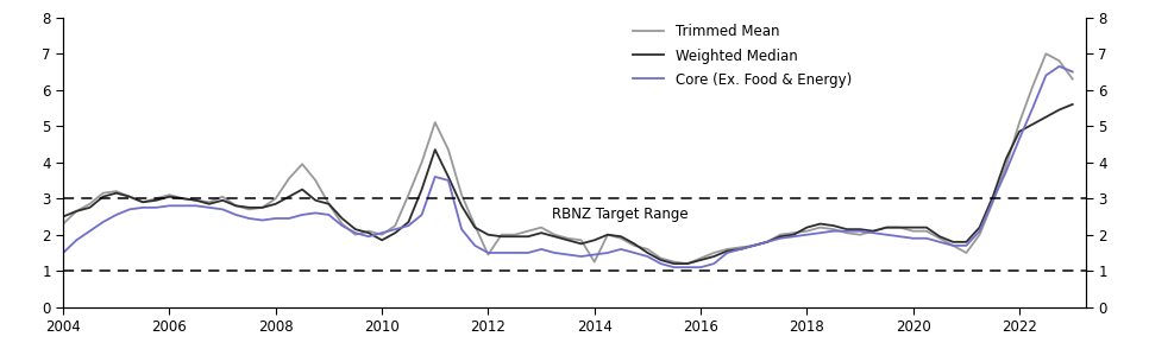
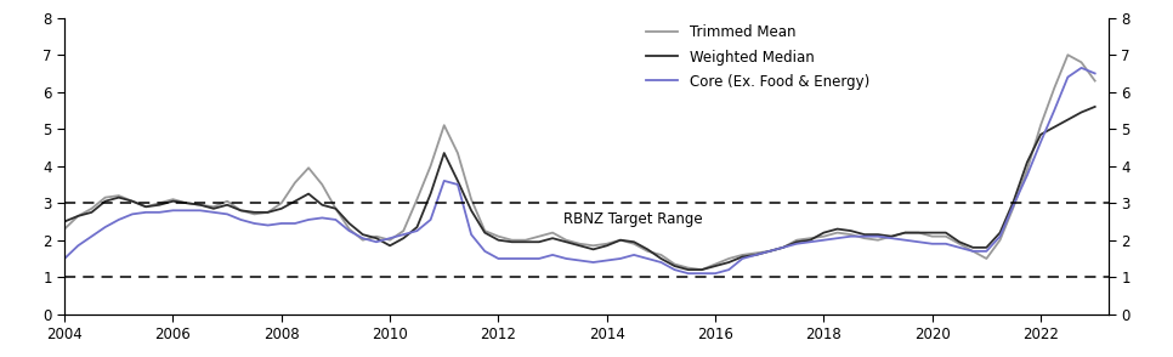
Trimmed Mean/2012: 1.45 -> 2.10
Trimmed Mean/2014: 1.25 -> 1.90
